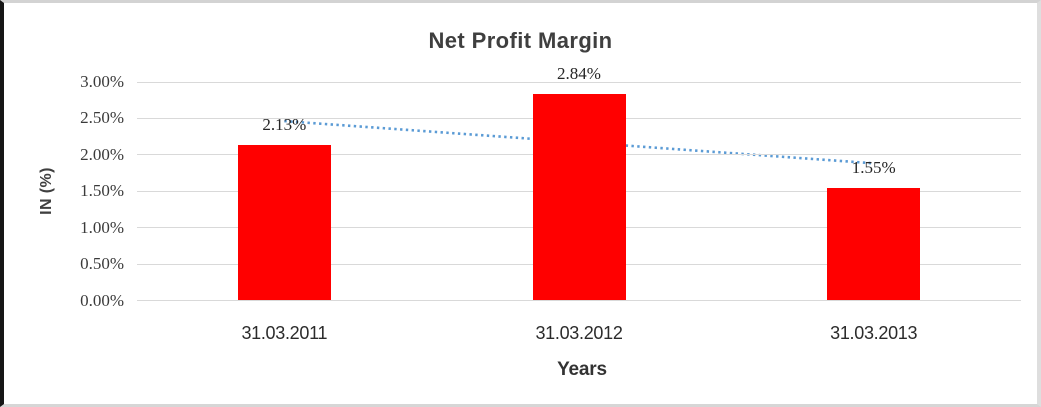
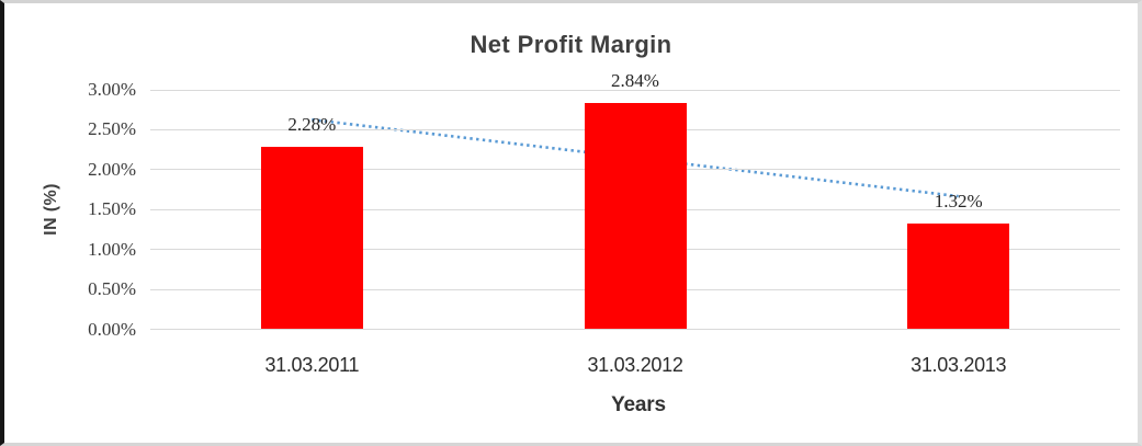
31.03.2011: 2.13% -> 2.28%
31.03.2013: 1.55% -> 1.32%
